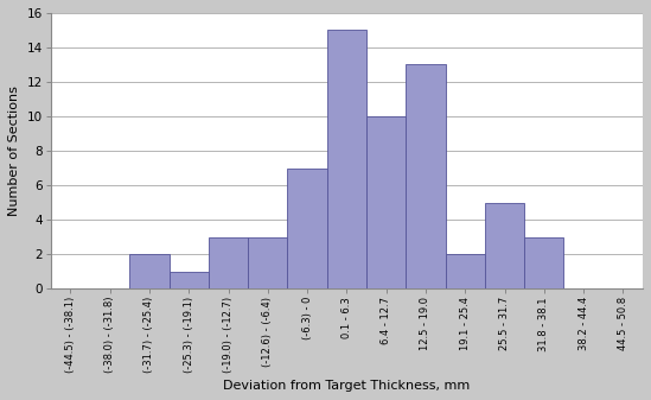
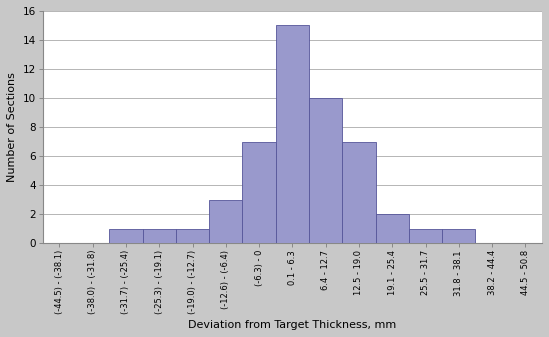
(-31.7) - (-25.4): 2 -> 1
(-19.0) - (-12.7): 3 -> 1
12.5 - 19.0: 13 -> 7
25.5 - 31.7: 5 -> 1
31.8 - 38.1: 3 -> 1
